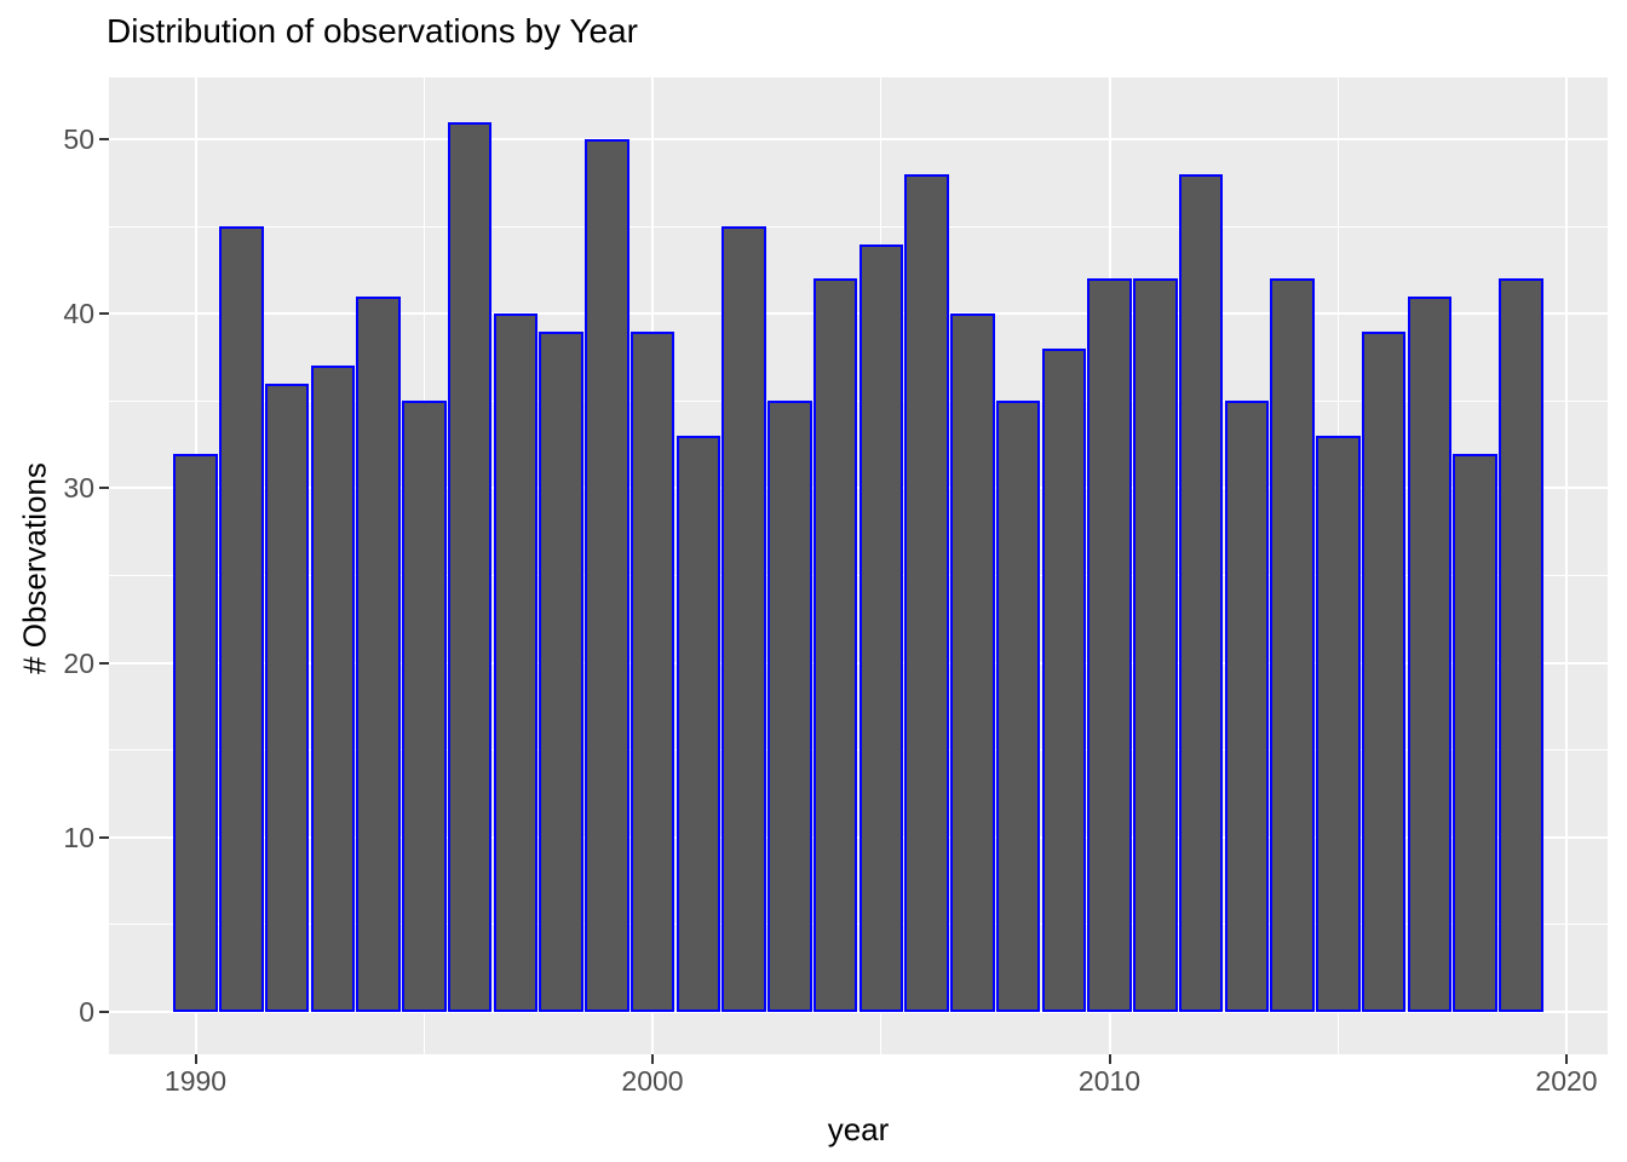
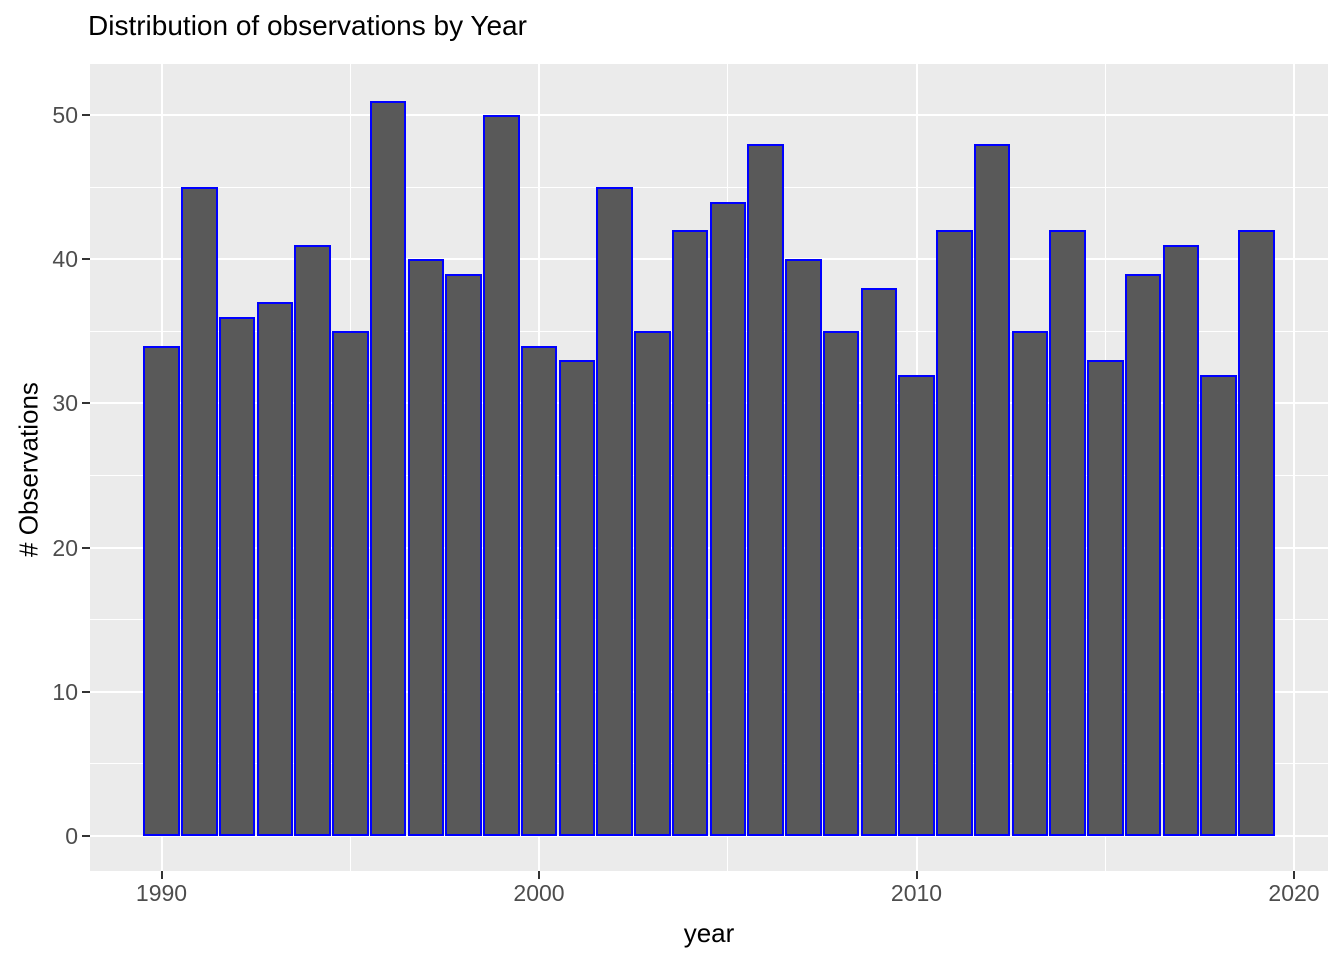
1990: 32 -> 34
2000: 39 -> 34
2010: 42 -> 32
